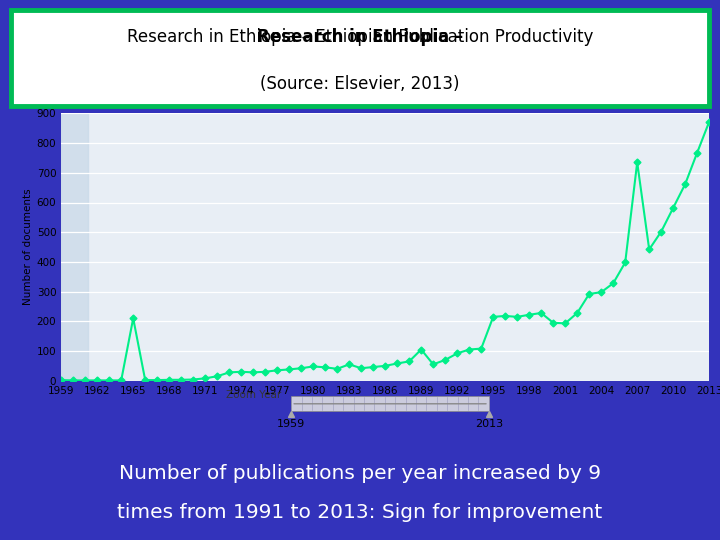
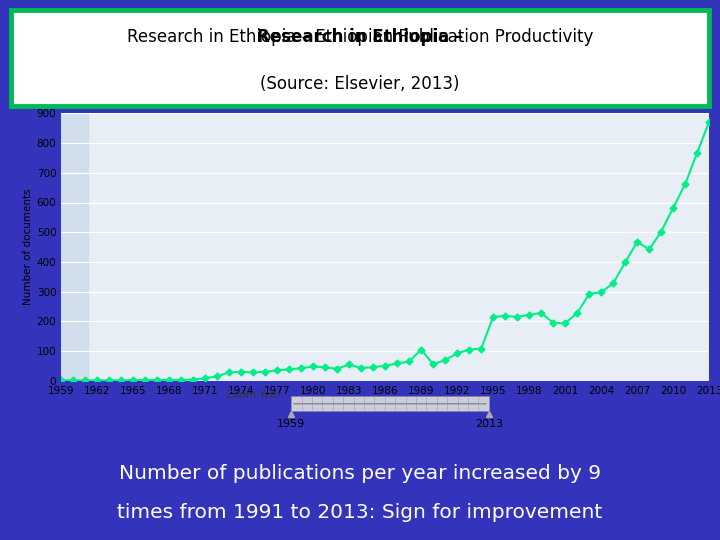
1965: 210 -> 2
2007: 735 -> 468
